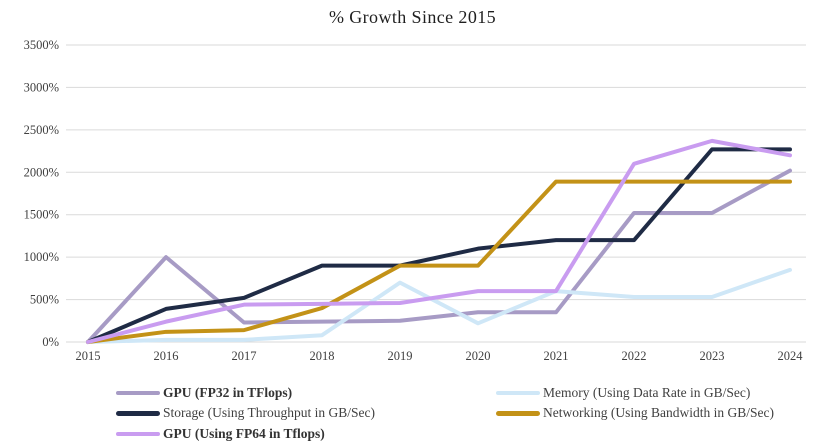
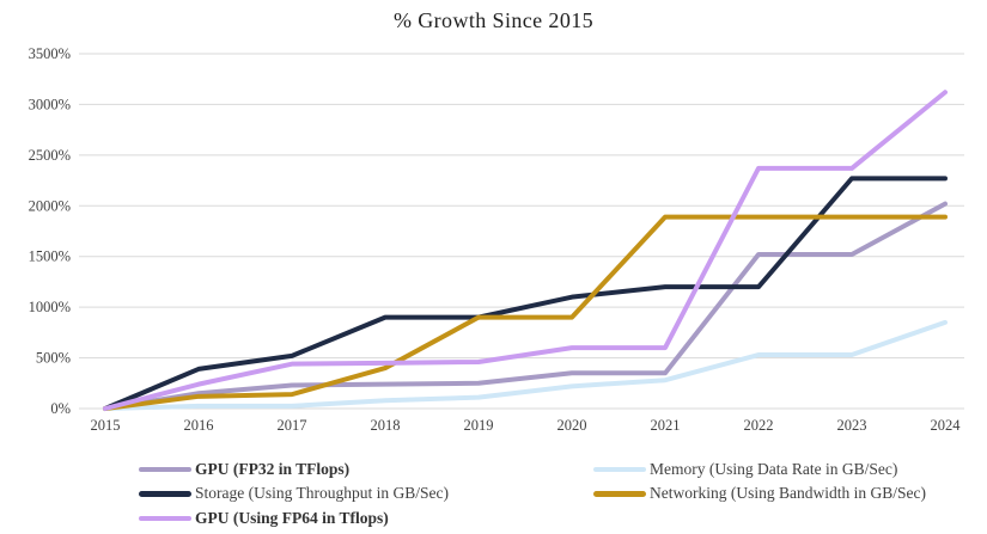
GPU (FP32 in TFlops)/2016: 1000% -> 200%
Memory (Using Data Rate in GB/Sec)/2019: 700% -> 100%
Memory (Using Data Rate in GB/Sec)/2021: 600% -> 300%
GPU (Using FP64 in Tflops)/2022: 2100% -> 2400%
GPU (Using FP64 in Tflops)/2024: 2200% -> 3100%
